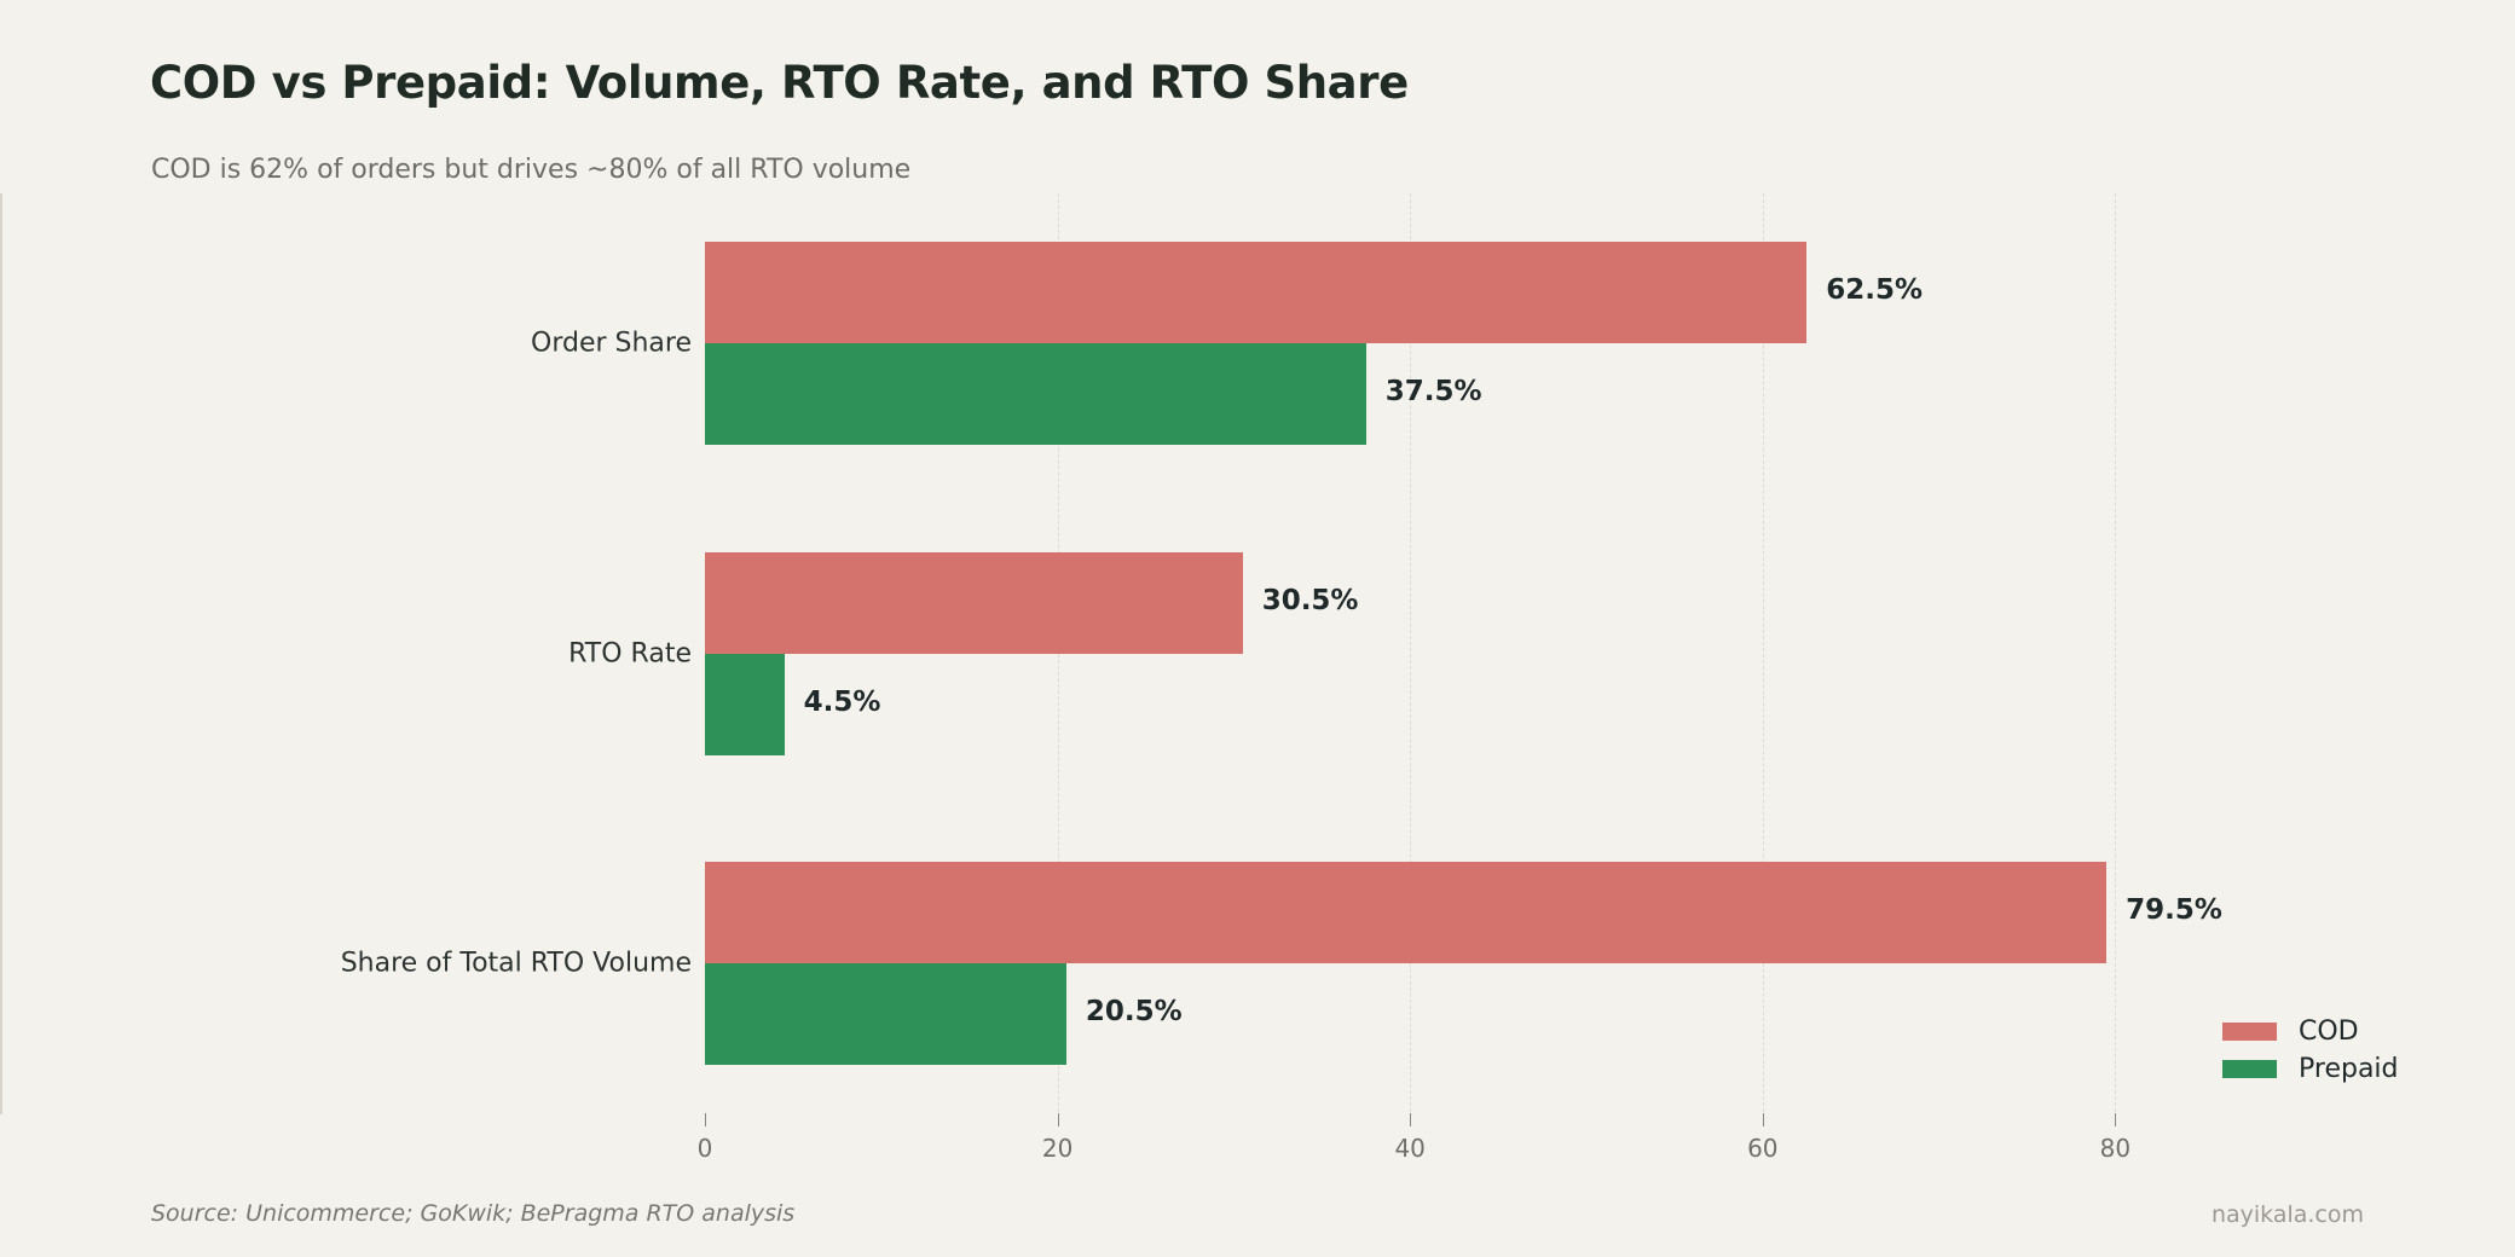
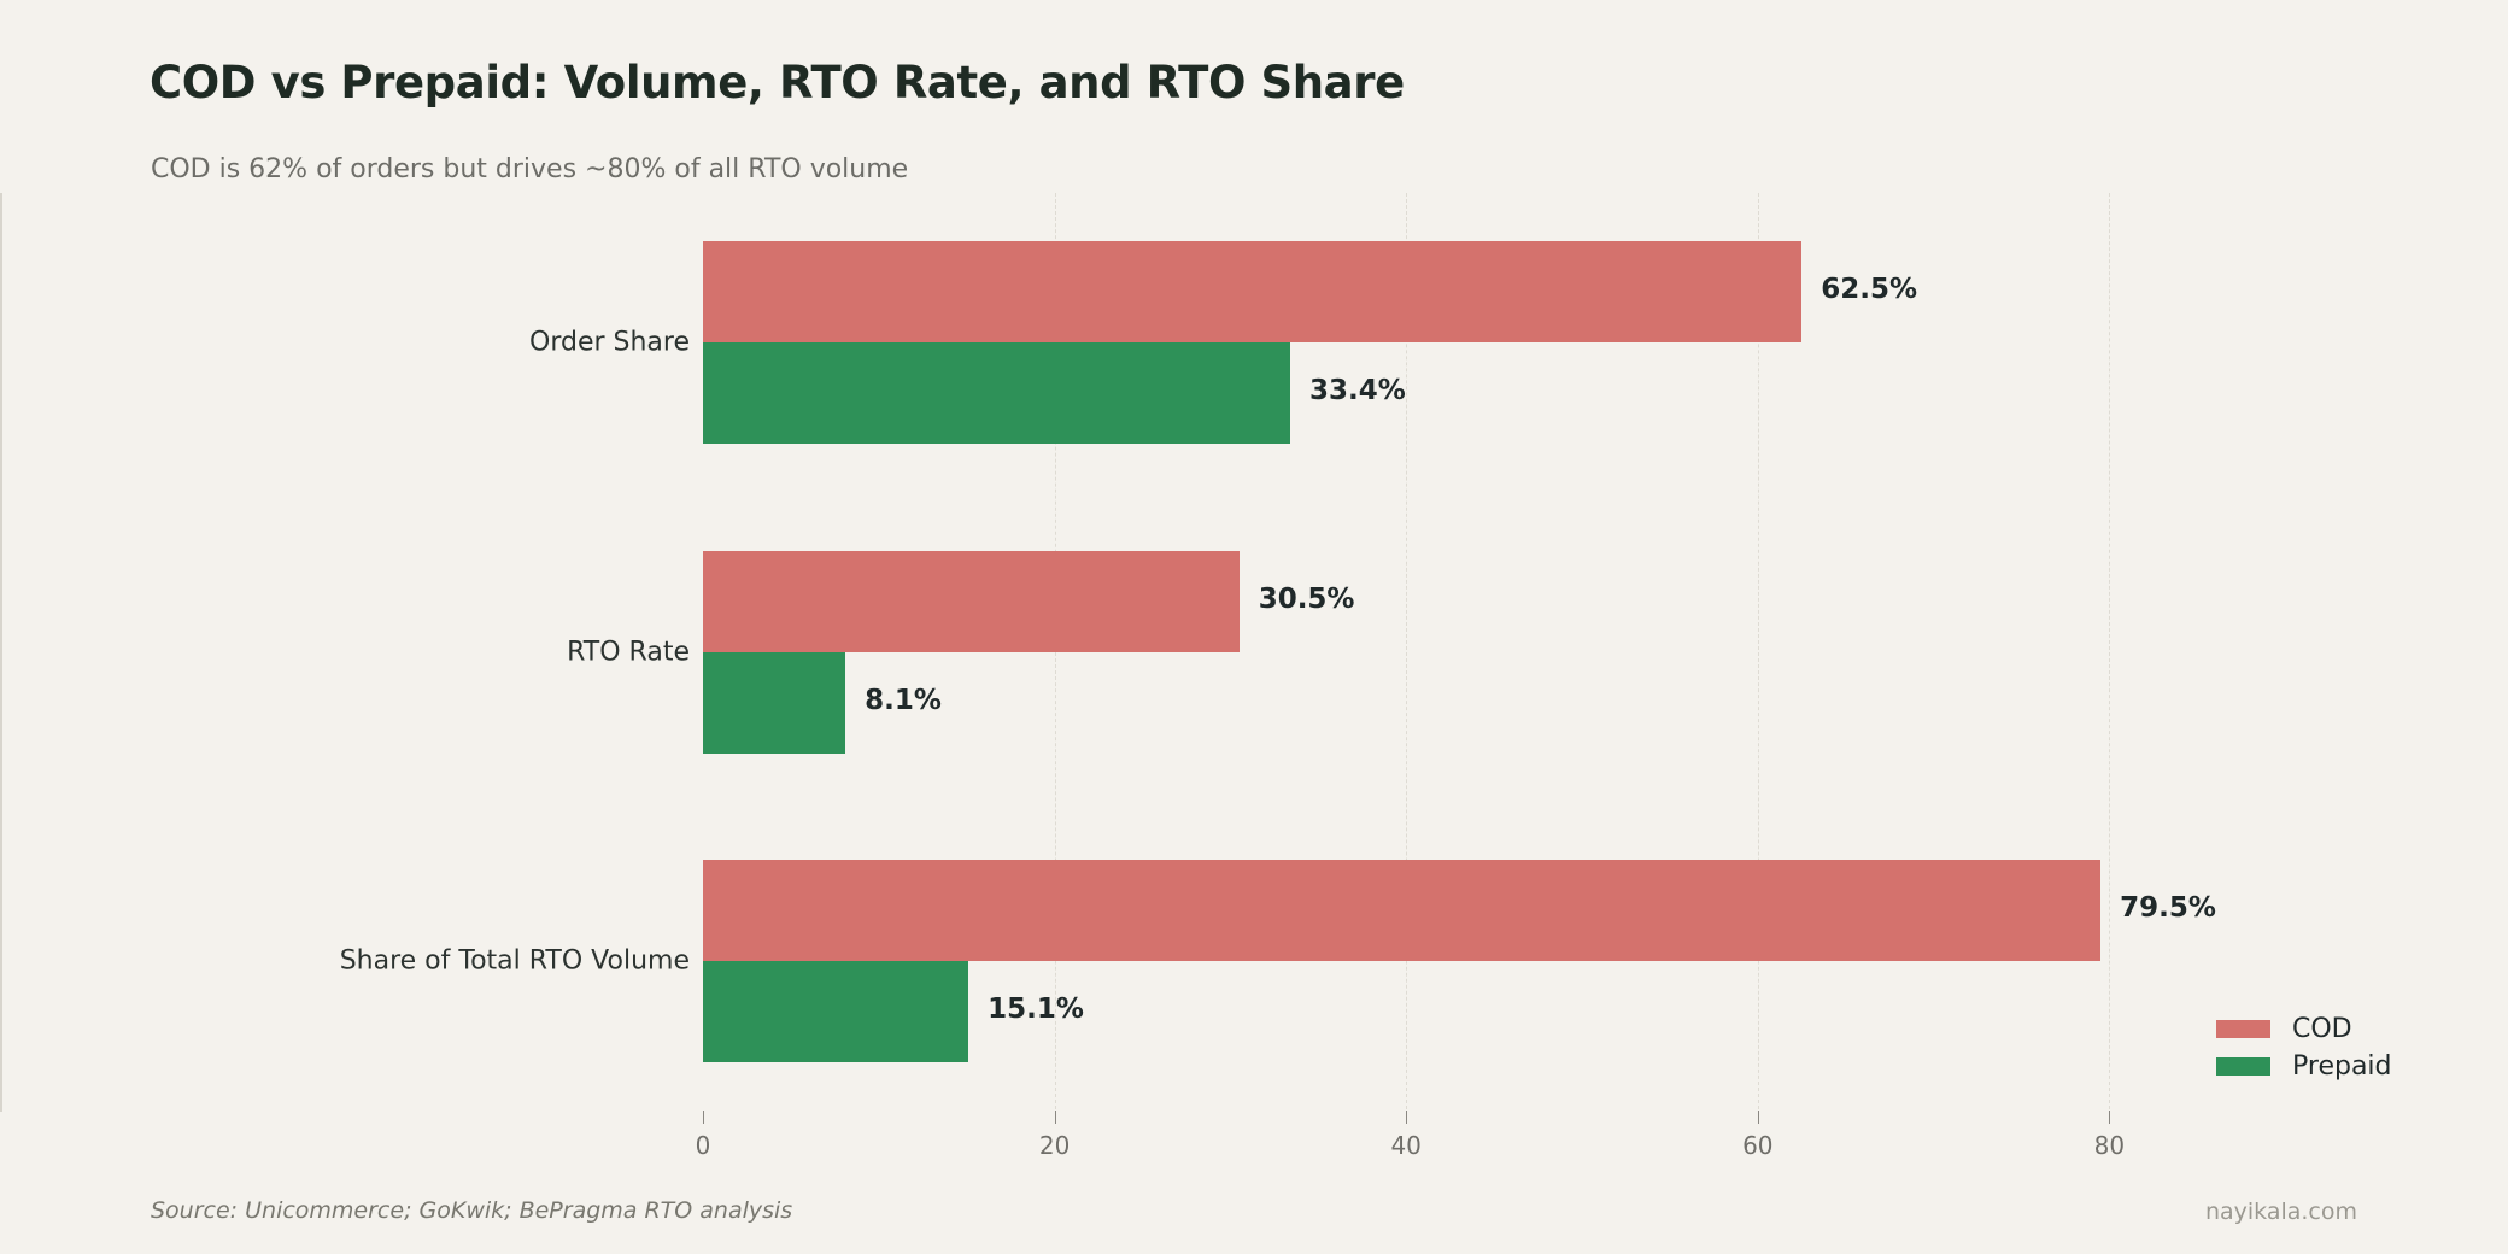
Prepaid/Order Share: 37.5% -> 33.4%
Prepaid/RTO Rate: 4.5% -> 8.1%
Prepaid/Share of Total RTO Volume: 20.5% -> 15.1%
